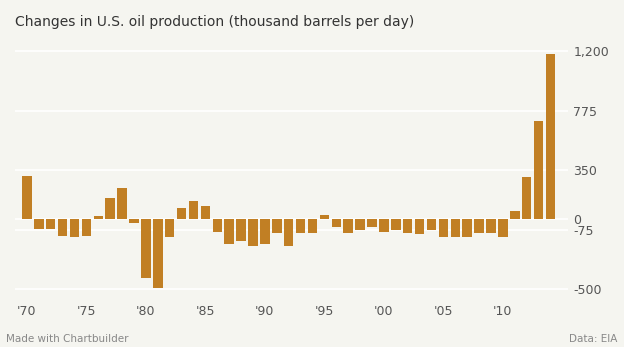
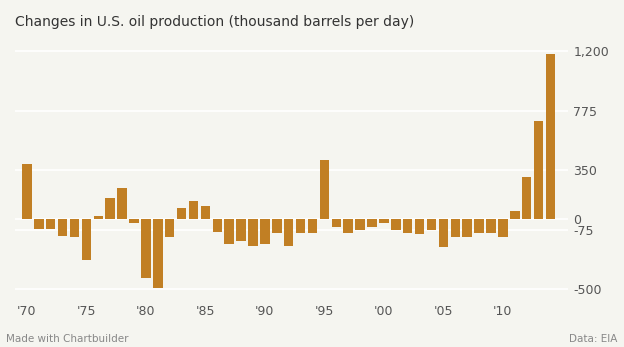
'70: 310 -> 390
'75: -120 -> -290
'95: 30 -> 420
'00: -90 -> -30
'05: -130 -> -200
